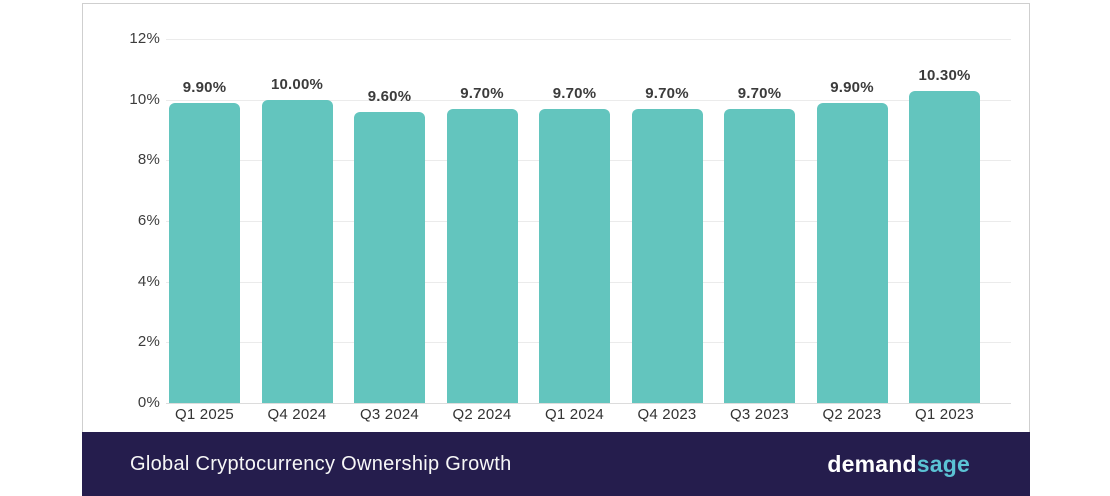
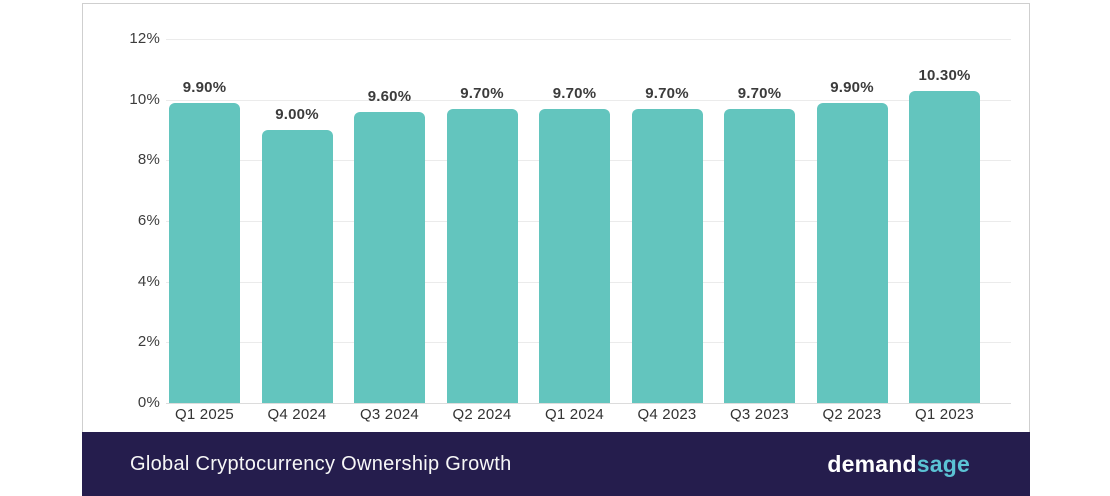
Q4 2024: 10.00% -> 9.00%
